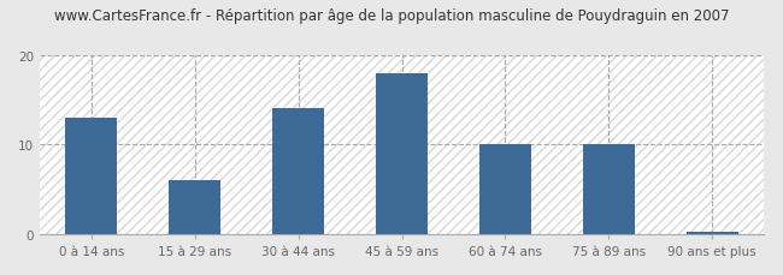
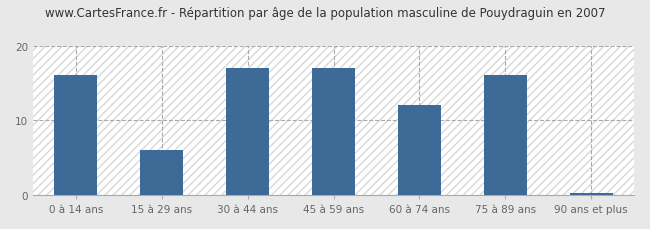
0 à 14 ans: 13.0 -> 16.0
30 à 44 ans: 14.0 -> 17.0
45 à 59 ans: 18.0 -> 17.0
60 à 74 ans: 10.0 -> 12.0
75 à 89 ans: 10.0 -> 16.0
